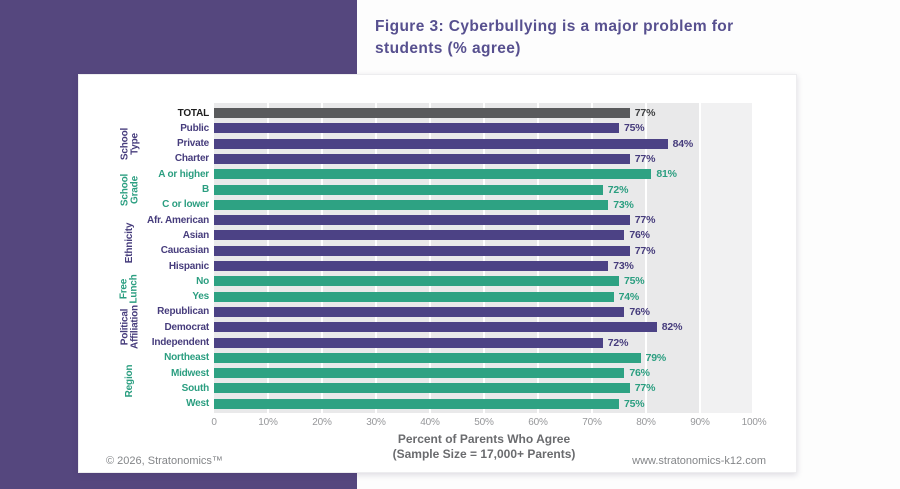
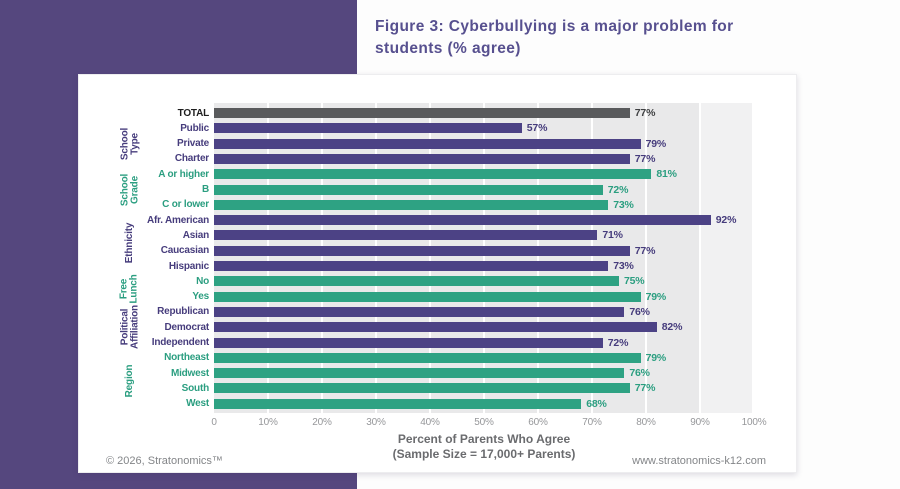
Public: 75% -> 57%
Private: 84% -> 79%
Afr. American: 77% -> 92%
Asian: 76% -> 71%
Yes: 74% -> 79%
West: 75% -> 68%
